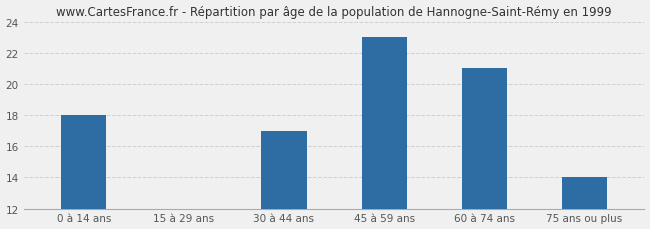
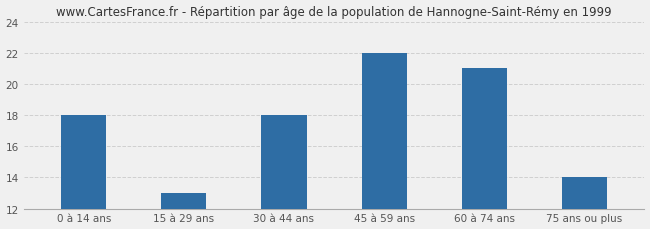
15 à 29 ans: 12 -> 13
30 à 44 ans: 17 -> 18
45 à 59 ans: 23 -> 22
